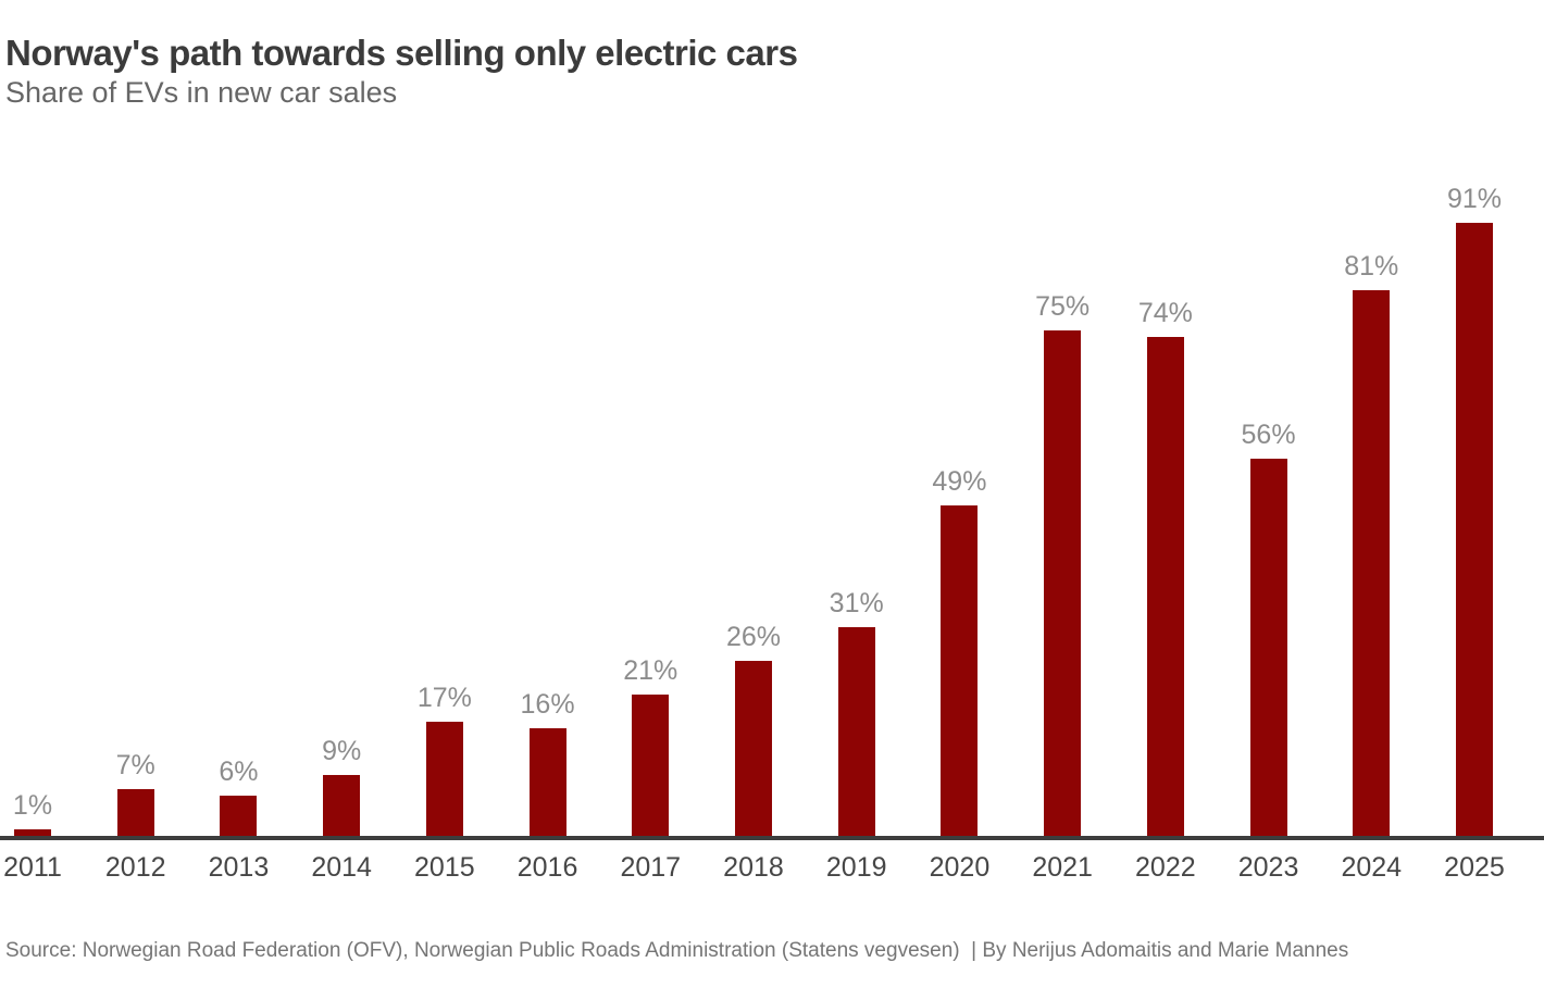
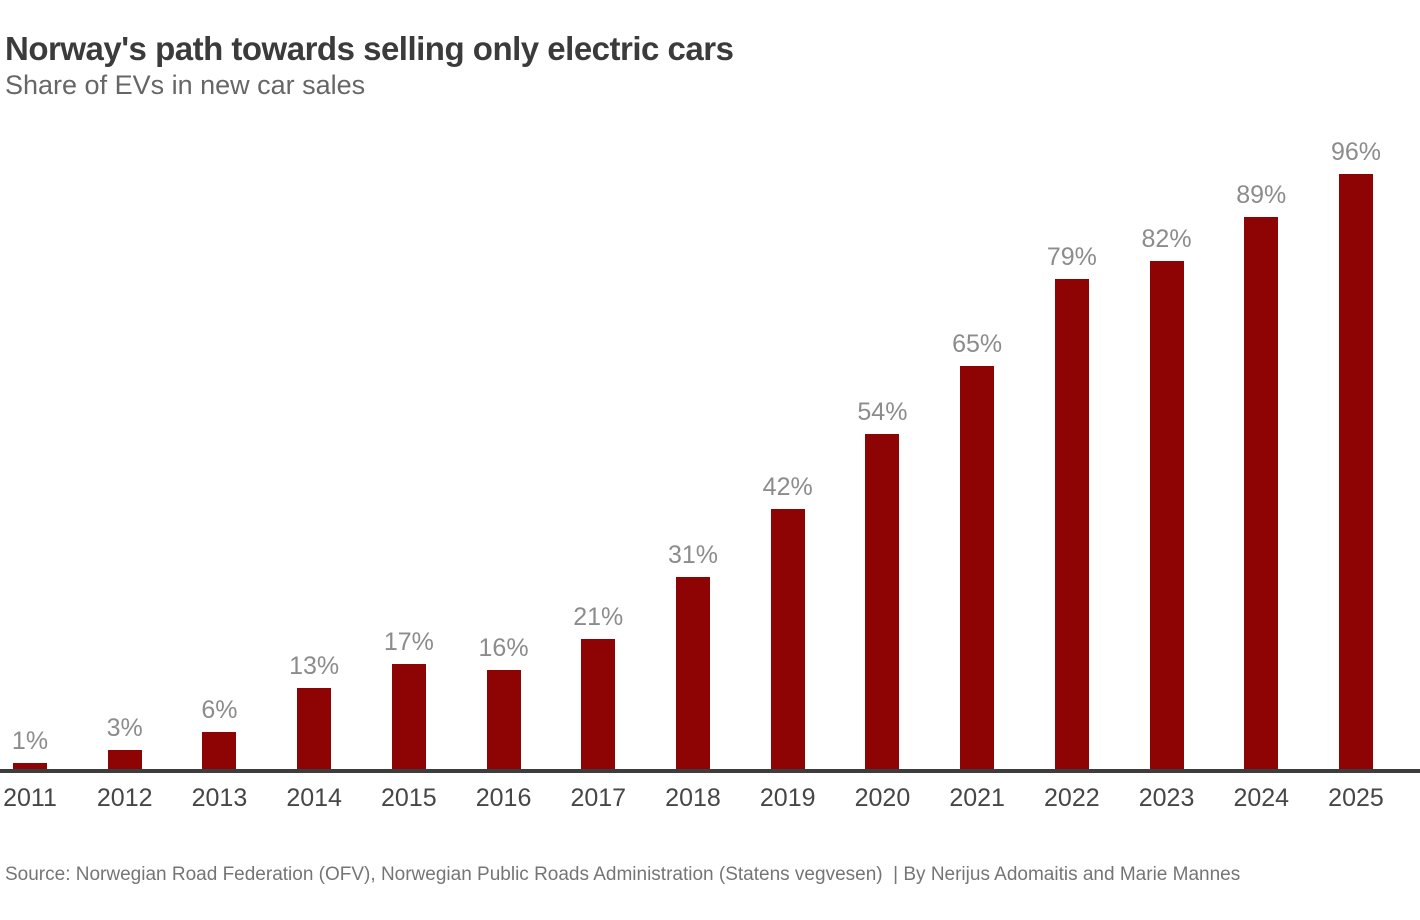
2012: 7% -> 3%
2014: 9% -> 13%
2018: 26% -> 31%
2019: 31% -> 42%
2020: 49% -> 54%
2021: 75% -> 65%
2022: 74% -> 79%
2023: 56% -> 82%
2024: 81% -> 89%
2025: 91% -> 96%
